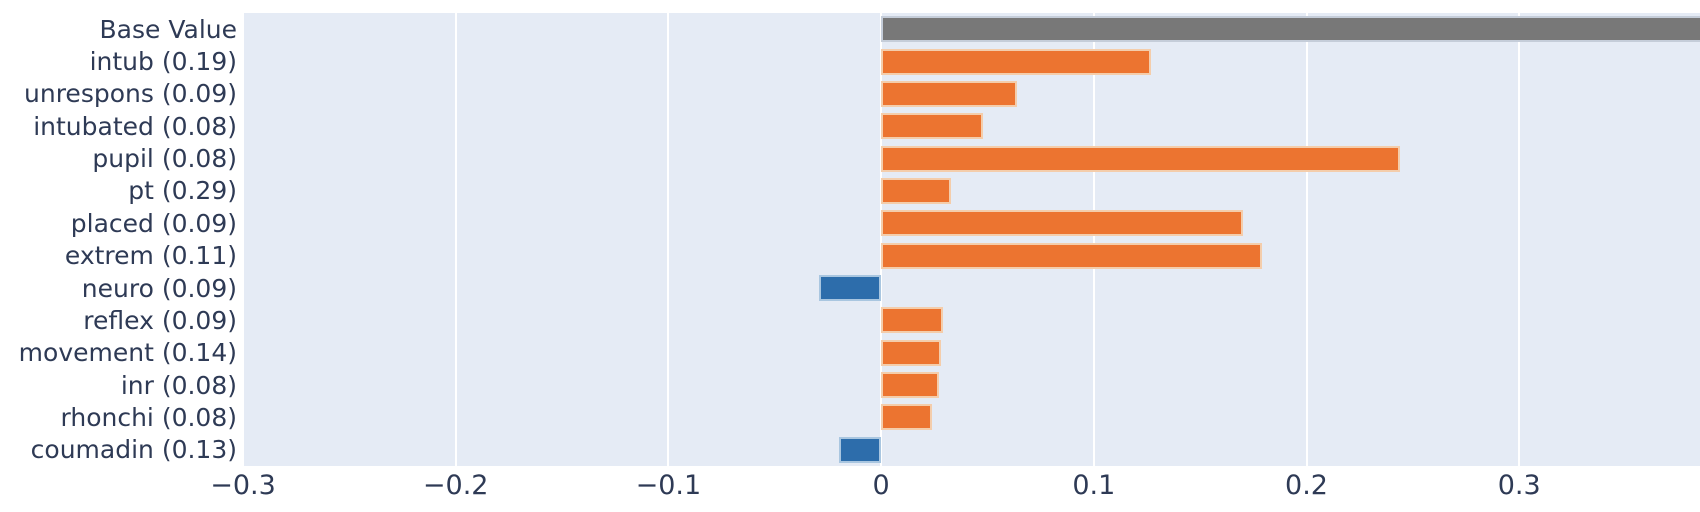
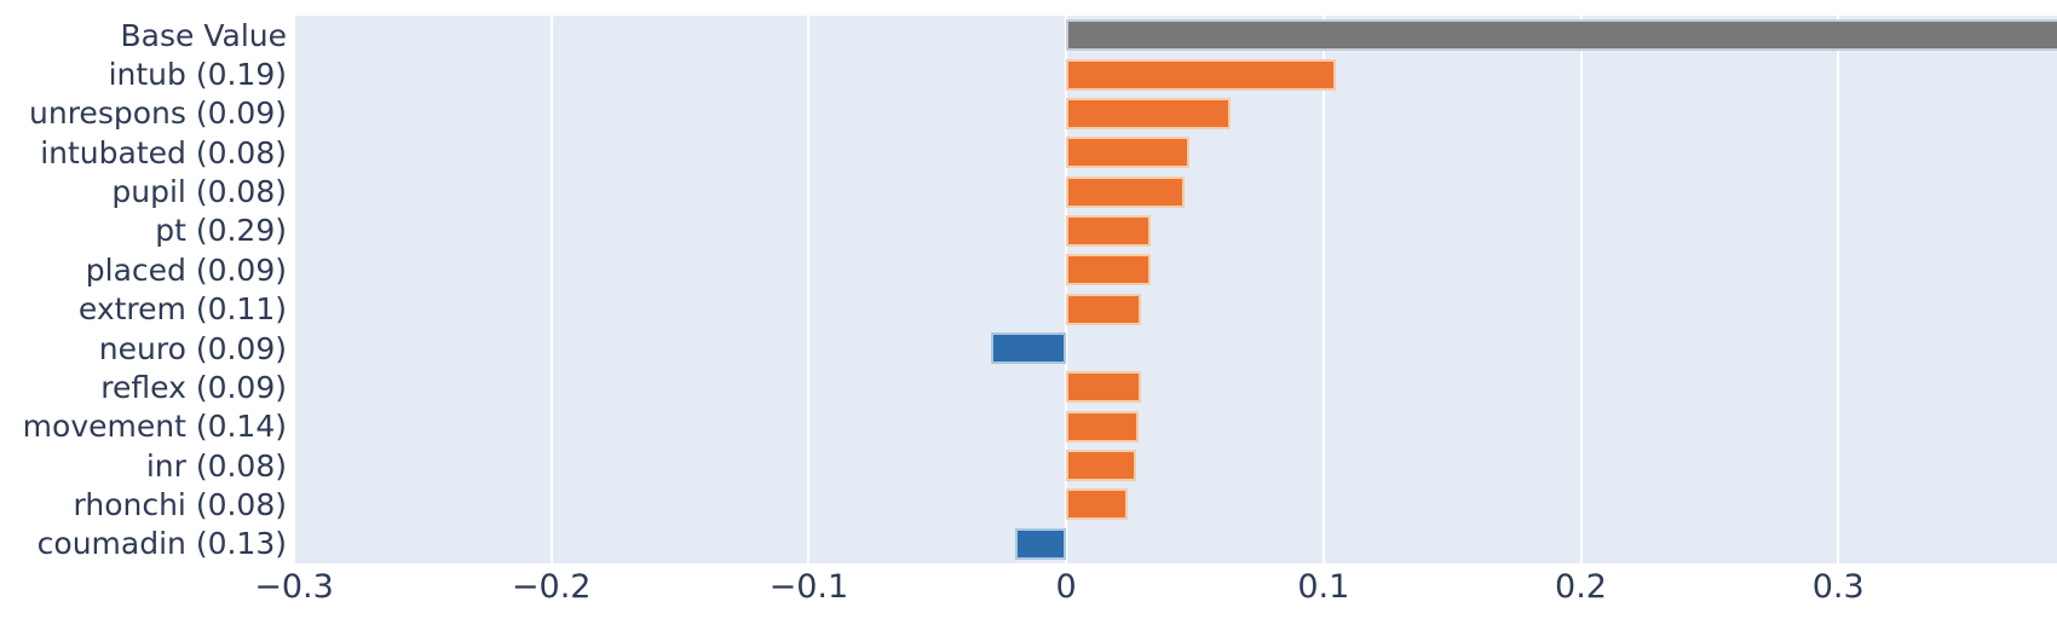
intub (0.19): 0.127 -> 0.105
pupil (0.08): 0.244 -> 0.046
placed (0.09): 0.170 -> 0.033
extrem (0.11): 0.179 -> 0.029
